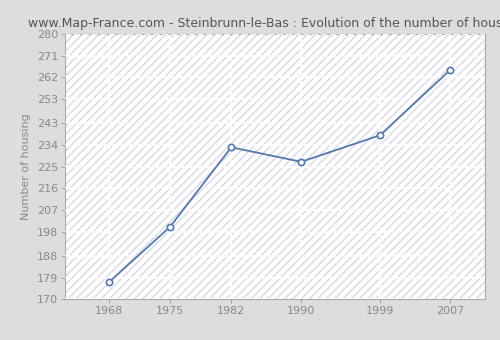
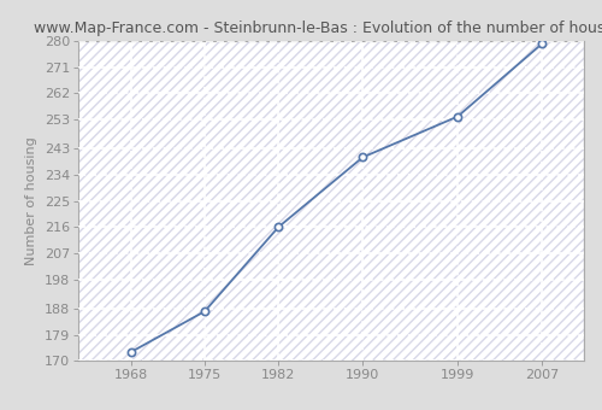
1968: 177 -> 173
1975: 200 -> 187
1982: 233 -> 216
1990: 227 -> 240
1999: 238 -> 254
2007: 265 -> 279
